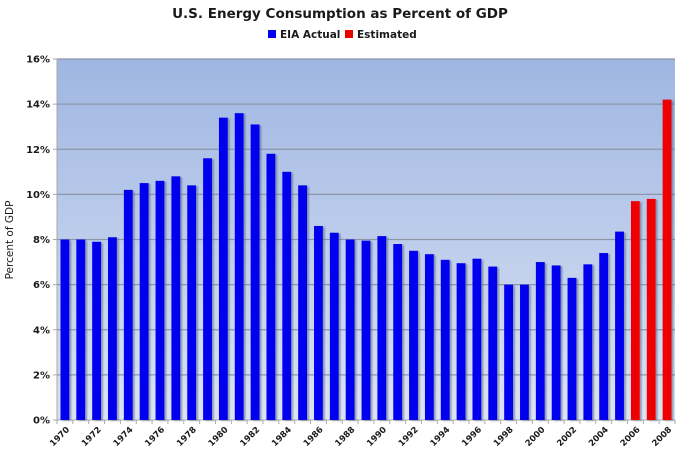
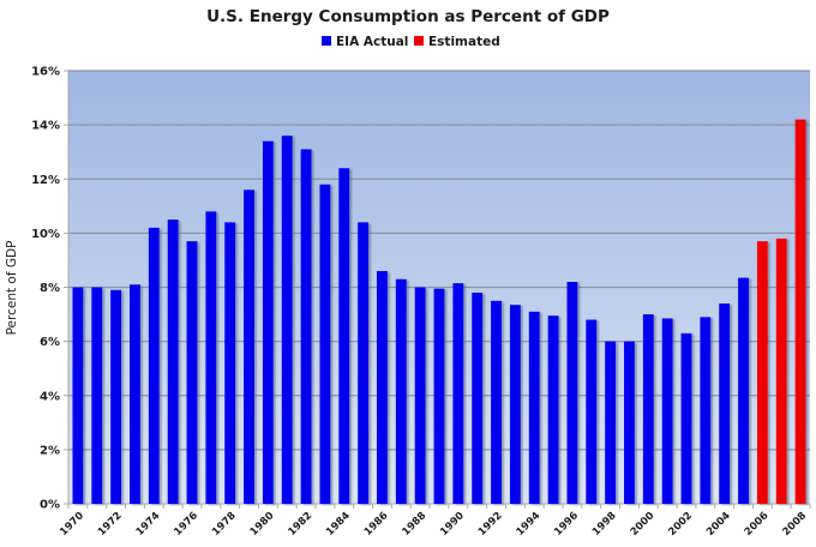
EIA Actual/1976: 10.6% -> 9.7%
EIA Actual/1984: 11.0% -> 12.4%
EIA Actual/1996: 7.2% -> 8.2%
